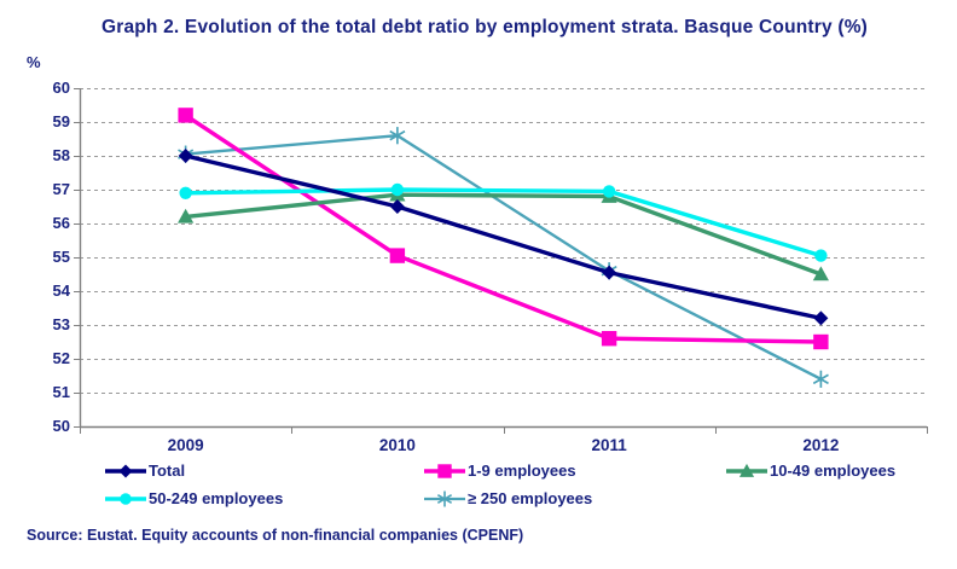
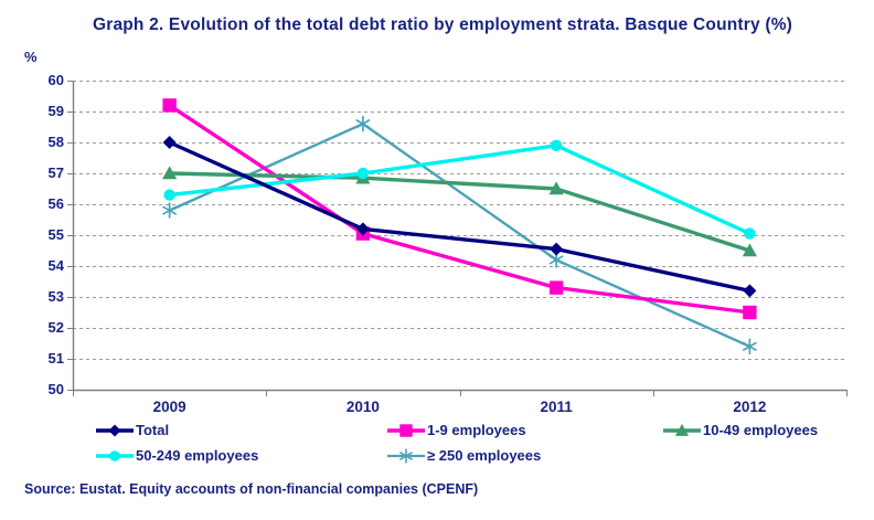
10-49 employees/2009: 56.2 -> 57.0
50-249 employees/2009: 56.9 -> 56.3
≥ 250 employees/2009: 58.0 -> 55.8
Total/2010: 56.5 -> 55.2
1-9 employees/2011: 52.6 -> 53.3
10-49 employees/2011: 56.8 -> 56.5
50-249 employees/2011: 57.0 -> 57.9
≥ 250 employees/2011: 54.6 -> 54.2
